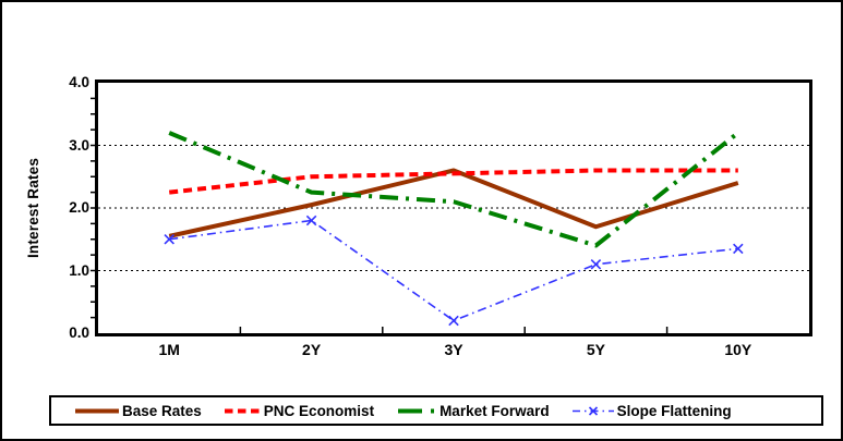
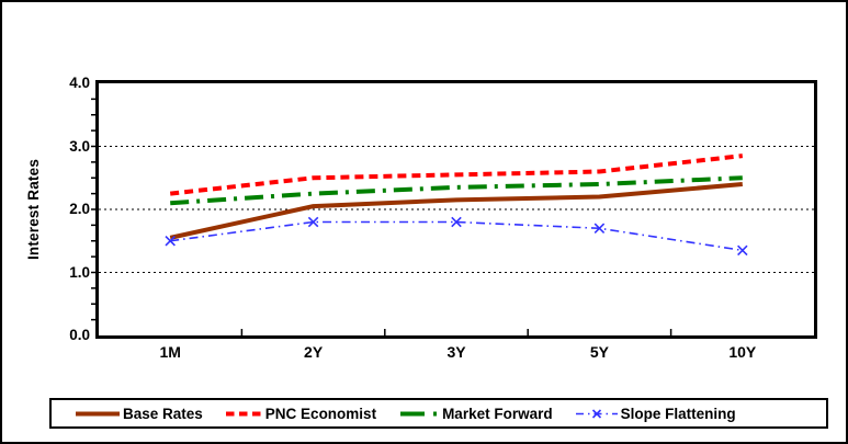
Market Forward/1M: 3.2 -> 2.1
Base Rates/3Y: 2.6 -> 2.1
Market Forward/3Y: 2.1 -> 2.4
Slope Flattening/3Y: 0.2 -> 1.8
Base Rates/5Y: 1.7 -> 2.2
Market Forward/5Y: 1.4 -> 2.4
Slope Flattening/5Y: 1.1 -> 1.7
PNC Economist/10Y: 2.6 -> 2.9
Market Forward/10Y: 3.2 -> 2.5
